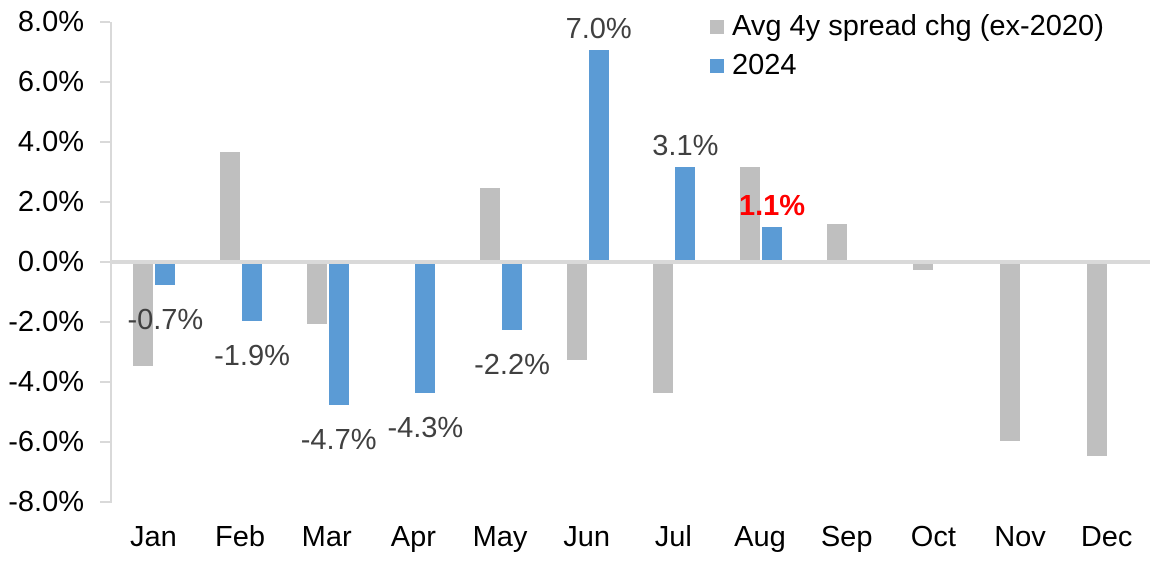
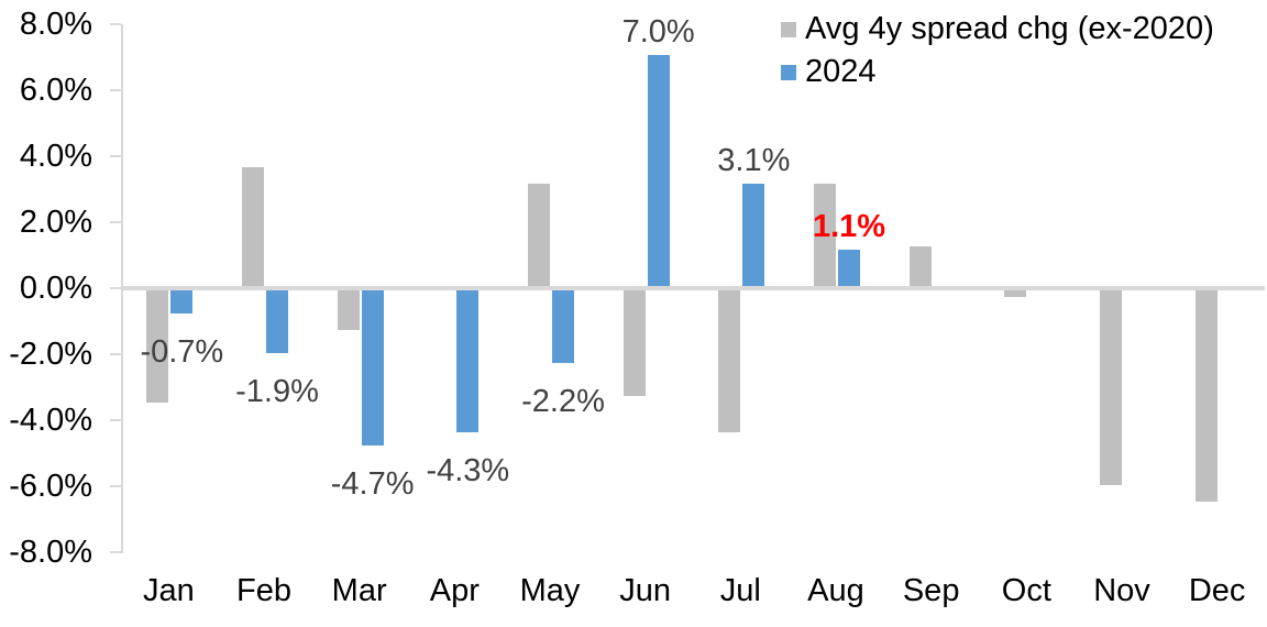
Avg 4y spread chg (ex-2020)/Mar: -2.0% -> -1.2%
Avg 4y spread chg (ex-2020)/May: 2.4% -> 3.1%
